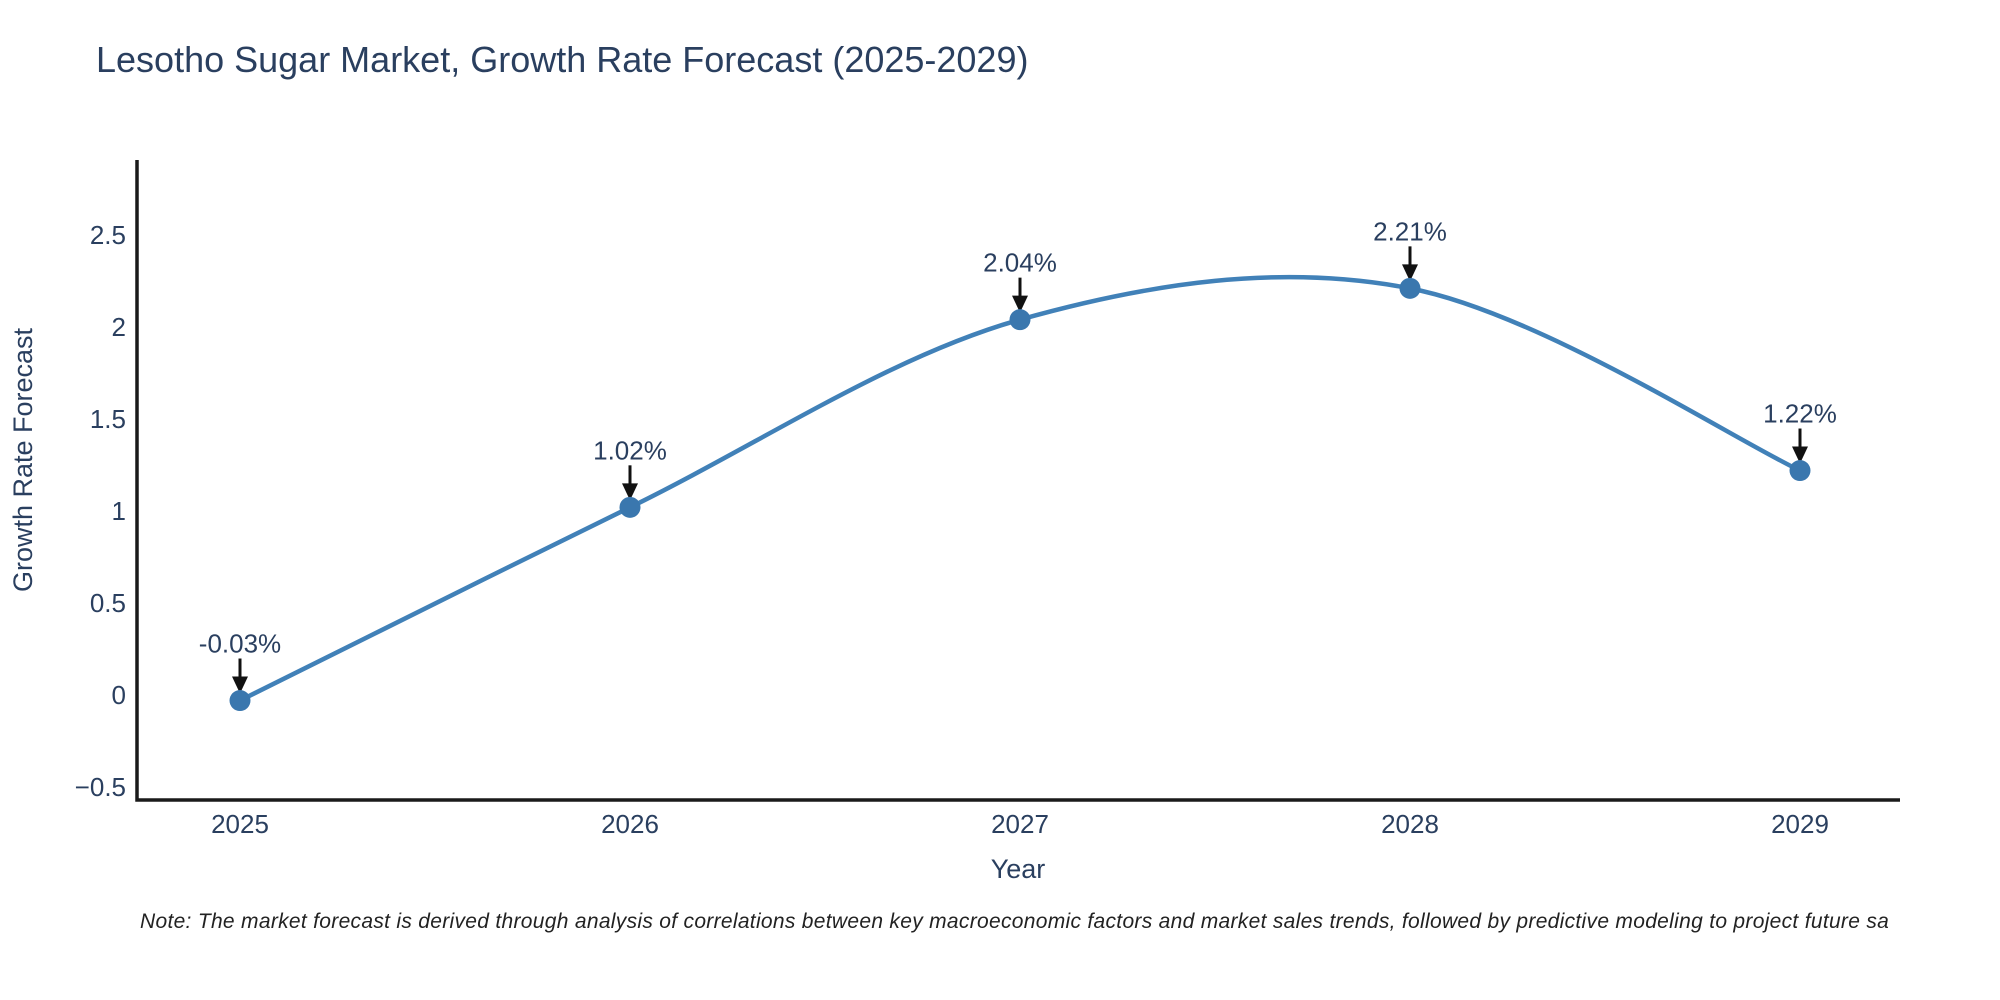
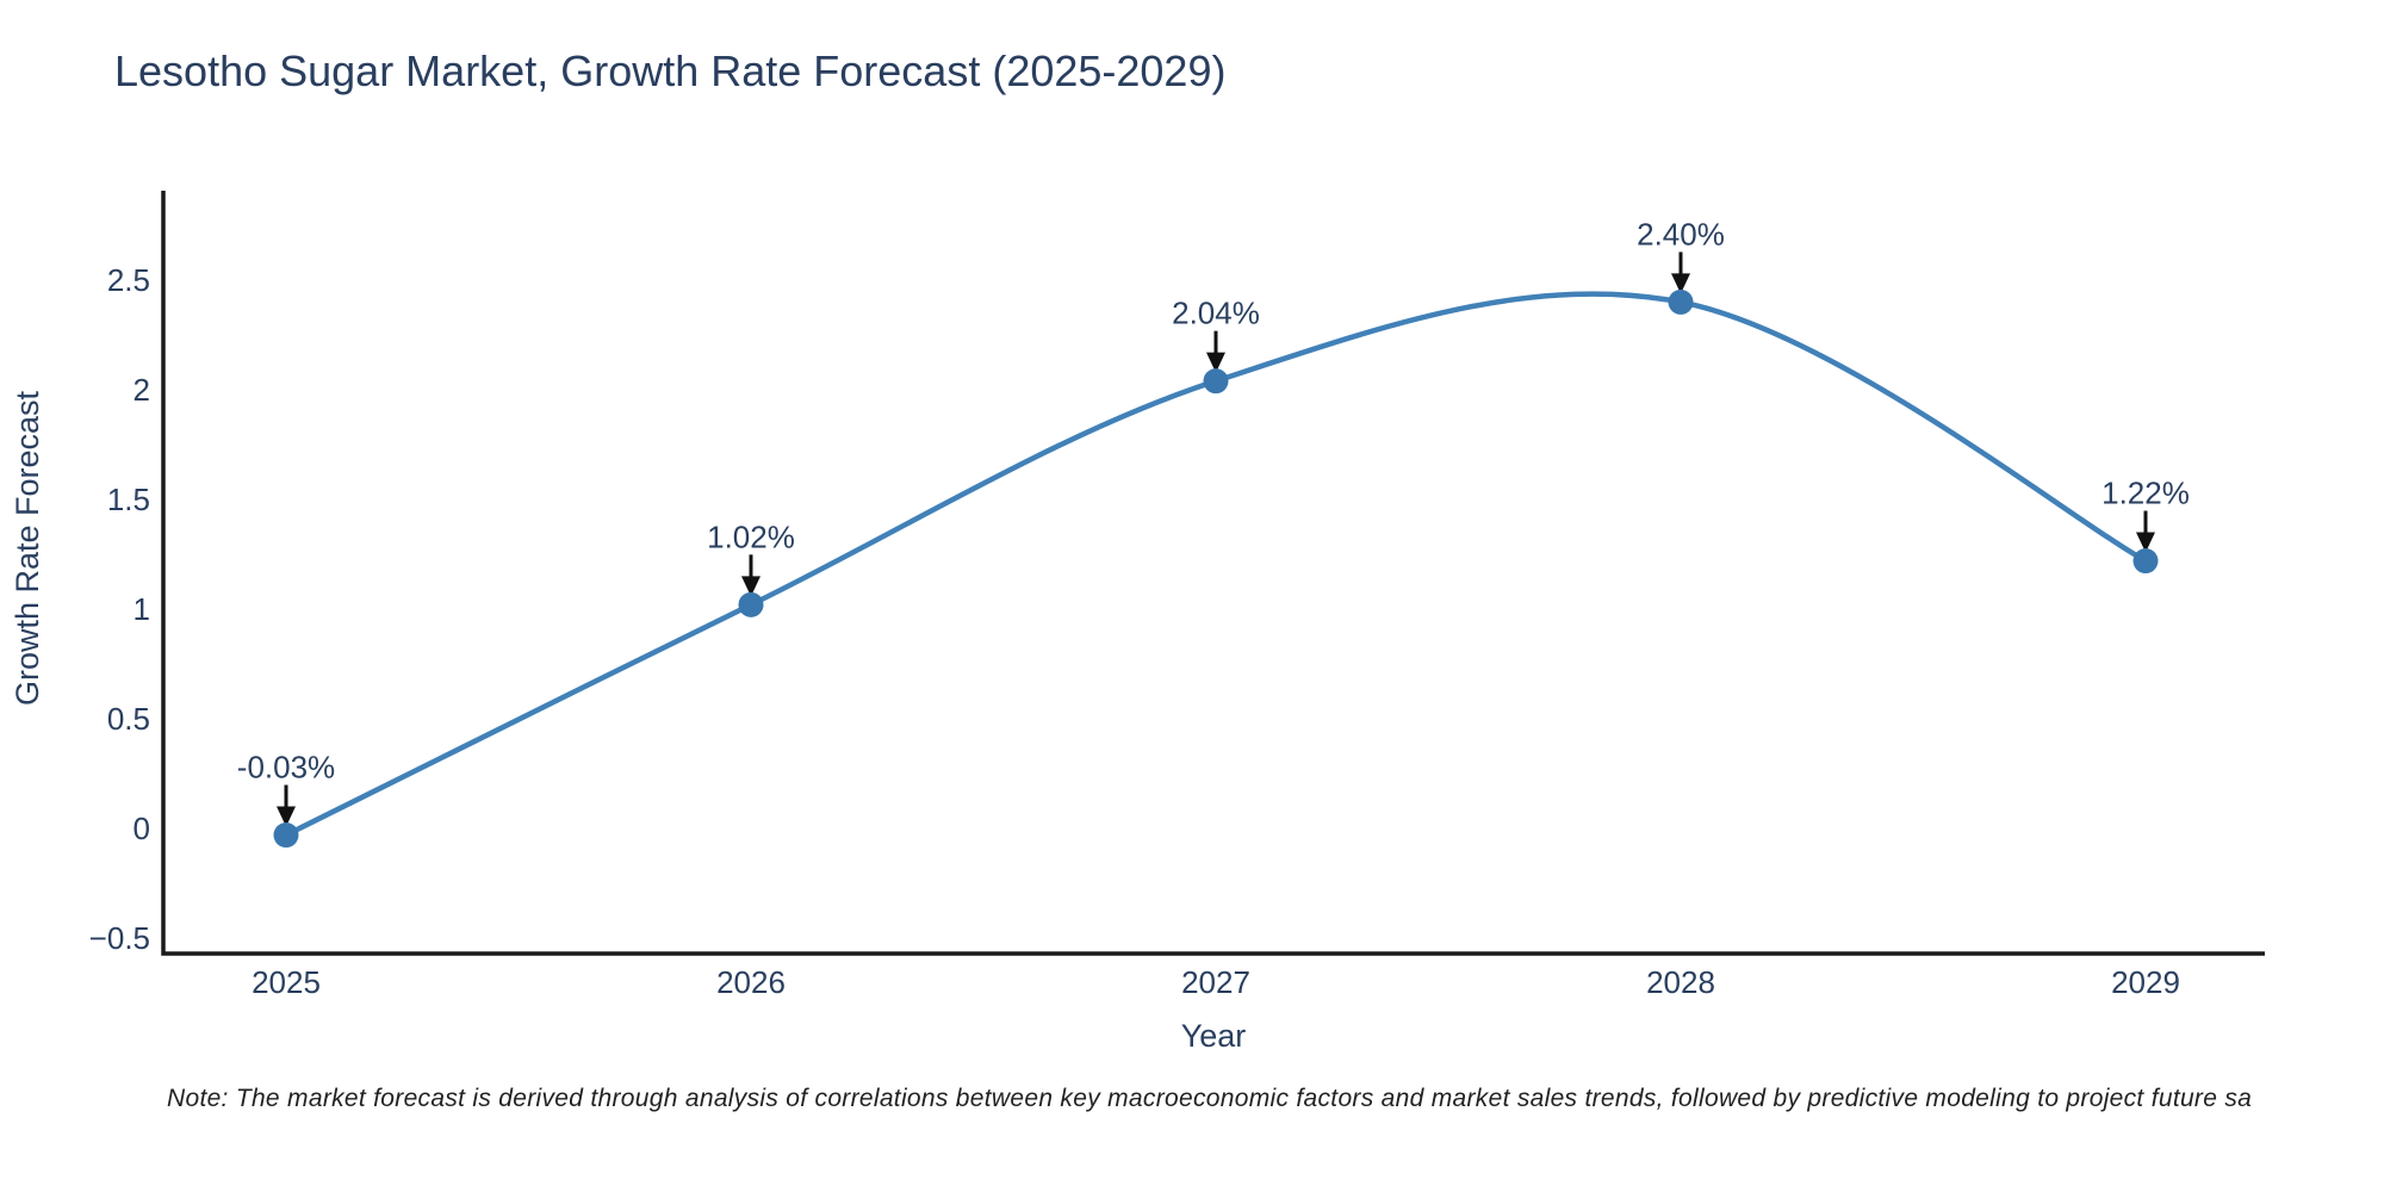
2028: 2.21% -> 2.40%
